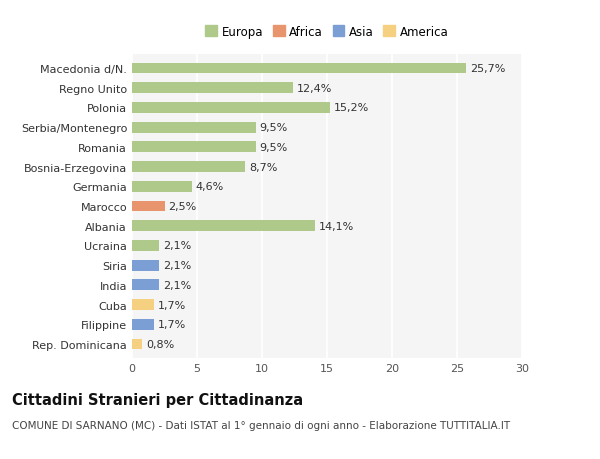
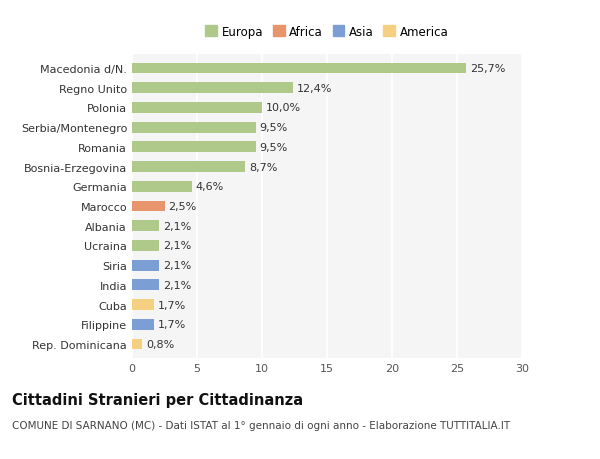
Polonia: 15,2% -> 10,0%
Albania: 14,1% -> 2,1%
